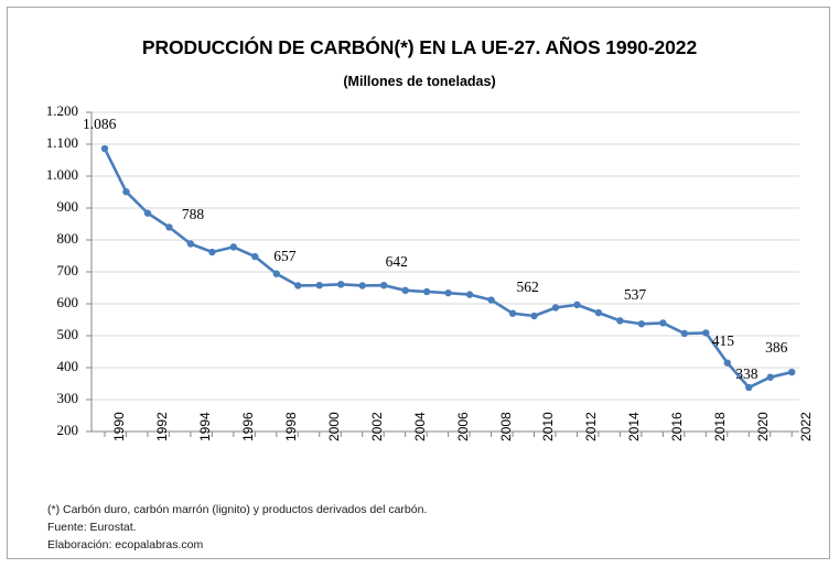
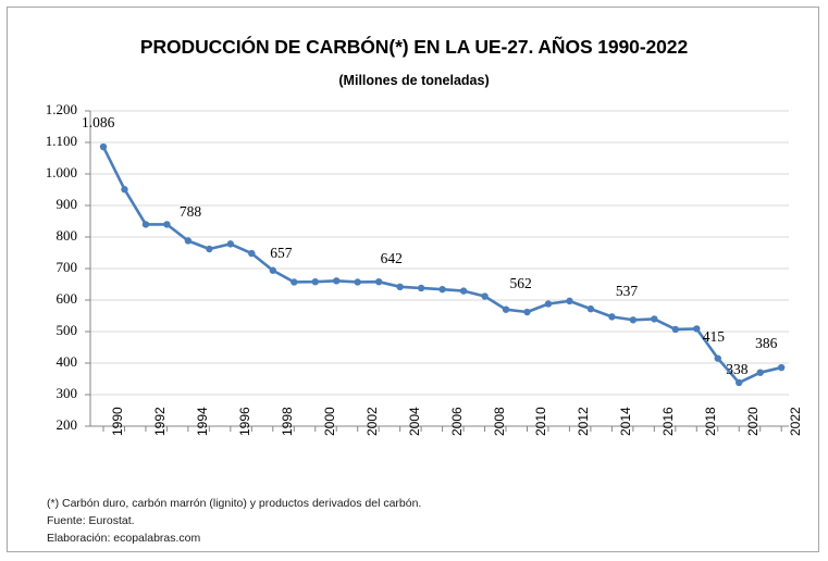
1992: 880 -> 840
